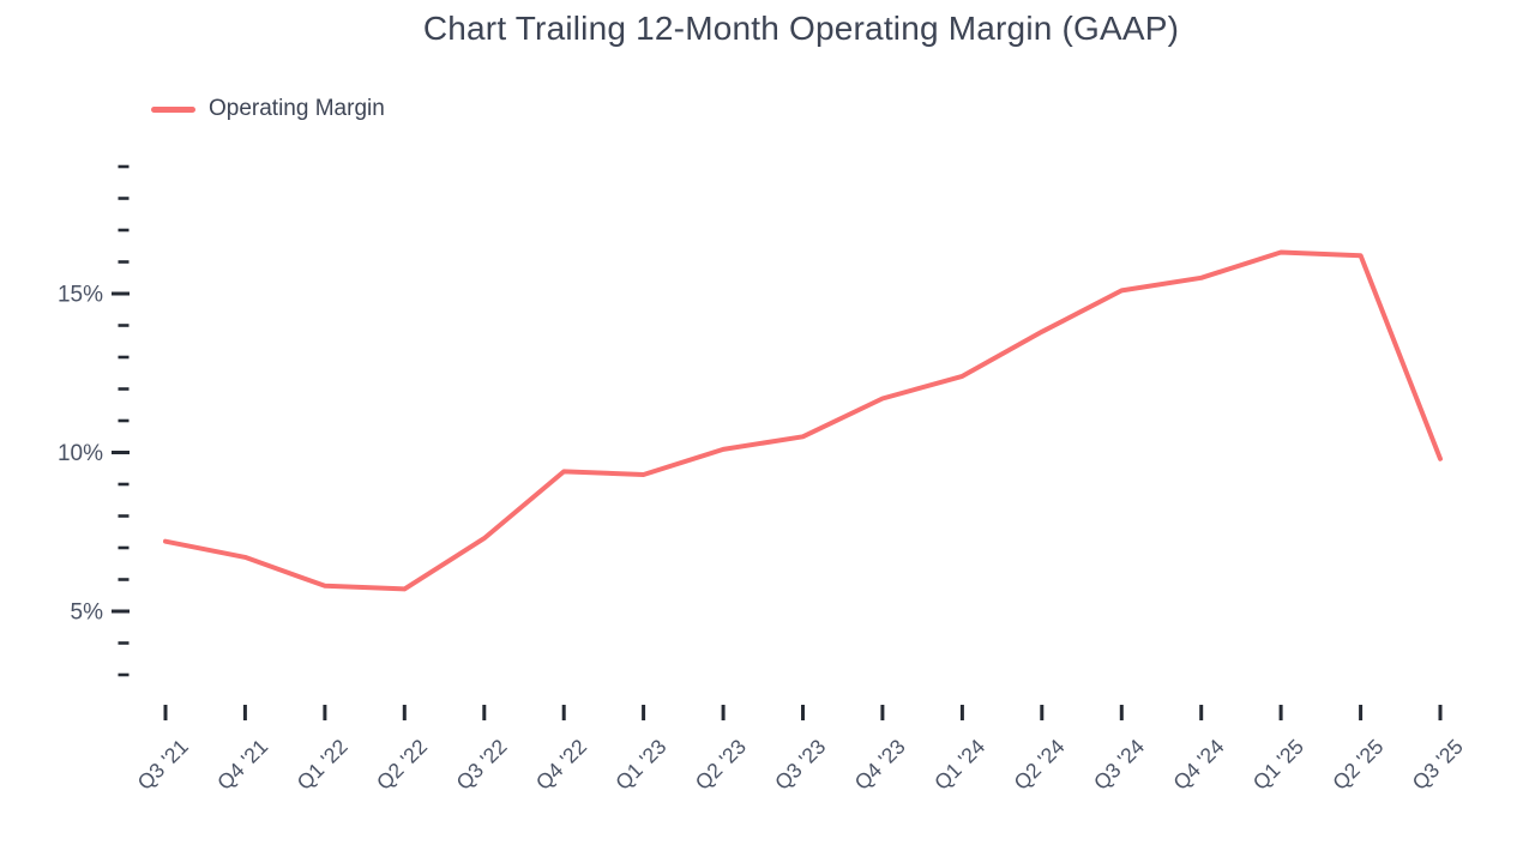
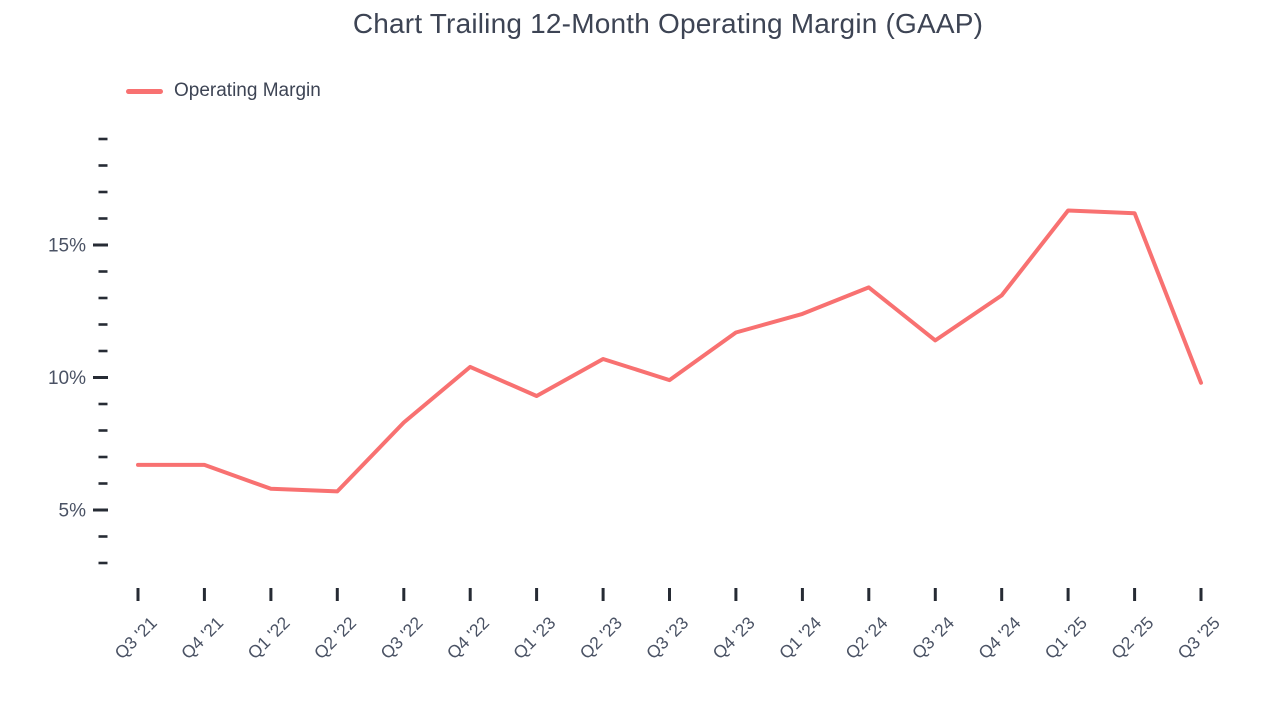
Q3 '21: 7.2% -> 6.7%
Q3 '22: 7.3% -> 8.3%
Q4 '22: 9.4% -> 10.4%
Q2 '23: 10.1% -> 10.7%
Q3 '23: 10.5% -> 9.9%
Q2 '24: 13.8% -> 13.4%
Q3 '24: 15.1% -> 11.4%
Q4 '24: 15.5% -> 13.1%
